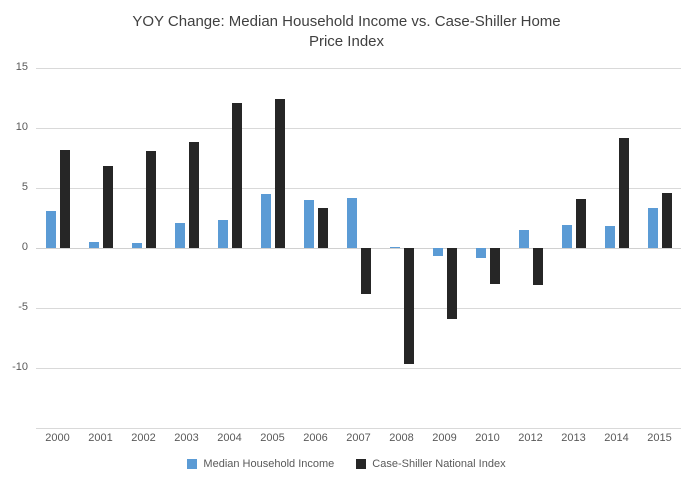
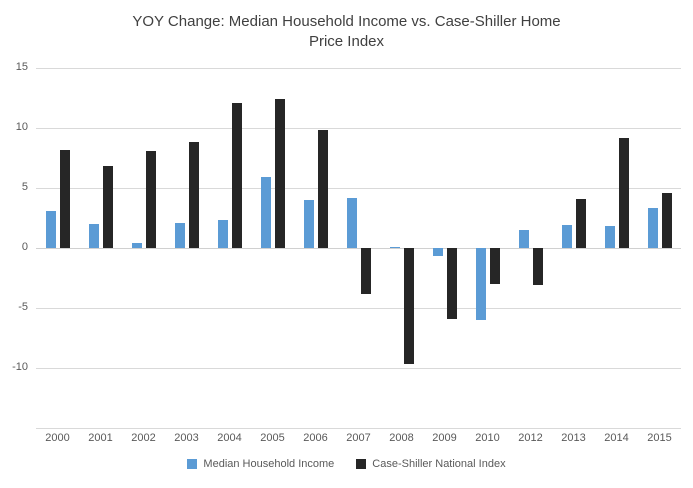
Median Household Income/2001: 0.5 -> 2.0
Median Household Income/2005: 4.5 -> 5.9
Case-Shiller National Index/2006: 3.3 -> 9.8
Median Household Income/2010: -0.8 -> -6.0
